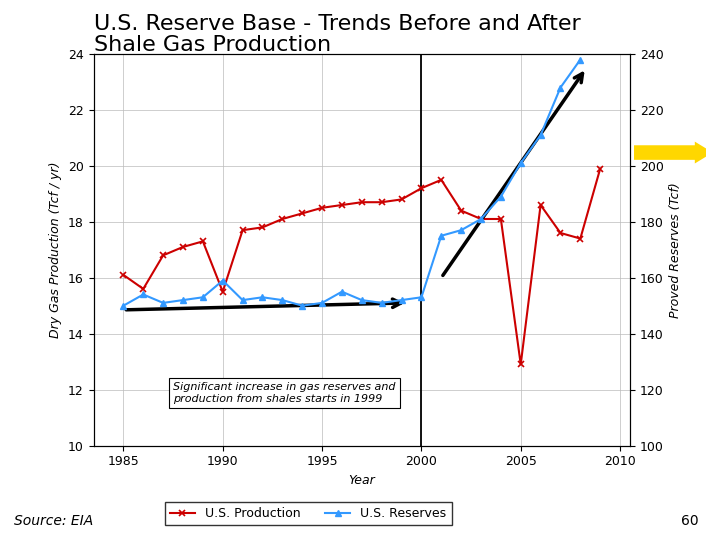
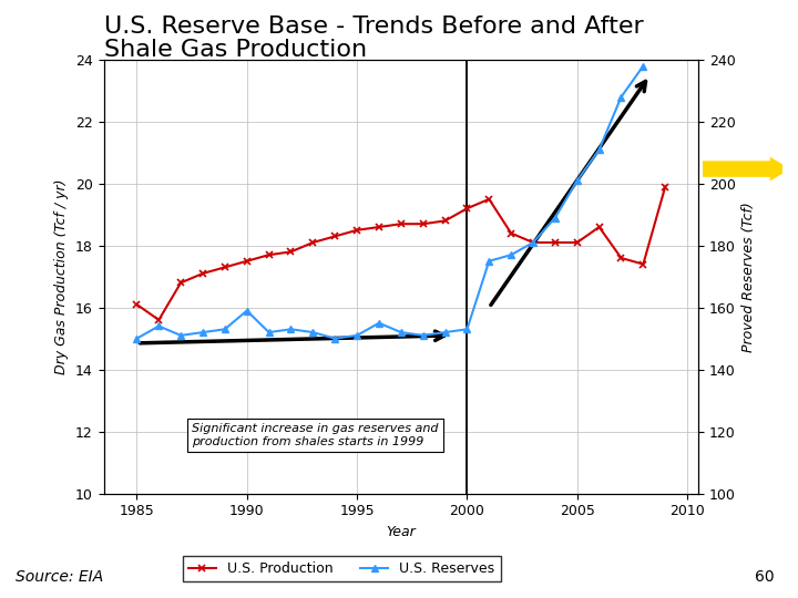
U.S. Production/1990: 15.5 -> 17.5
U.S. Production/2005: 12.9 -> 18.1
